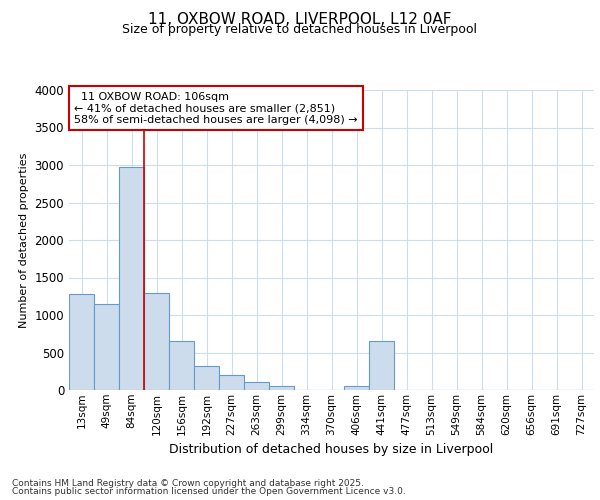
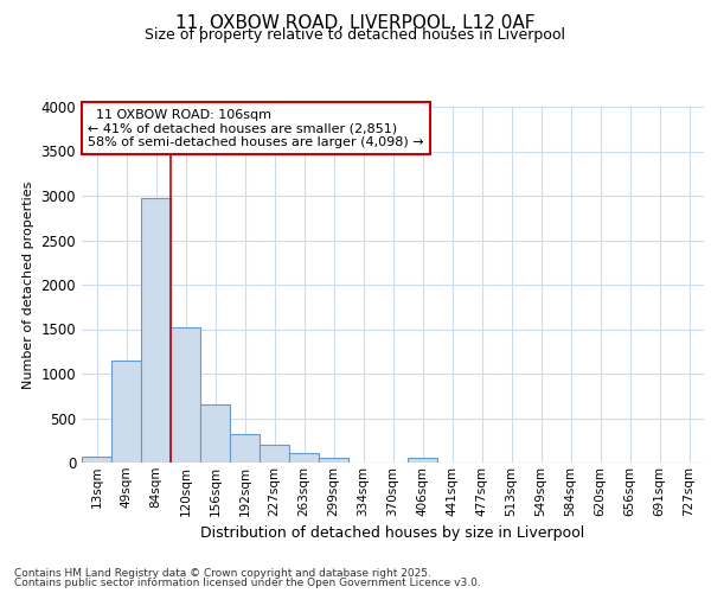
13sqm: 1280 -> 70
120sqm: 1300 -> 1520
441sqm: 660 -> 0
